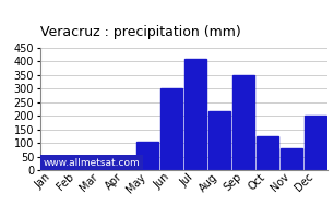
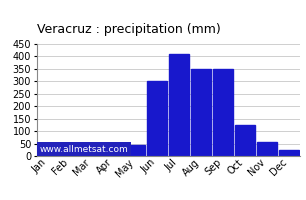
May: 105 -> 45
Aug: 215 -> 350
Nov: 80 -> 55
Dec: 200 -> 25
